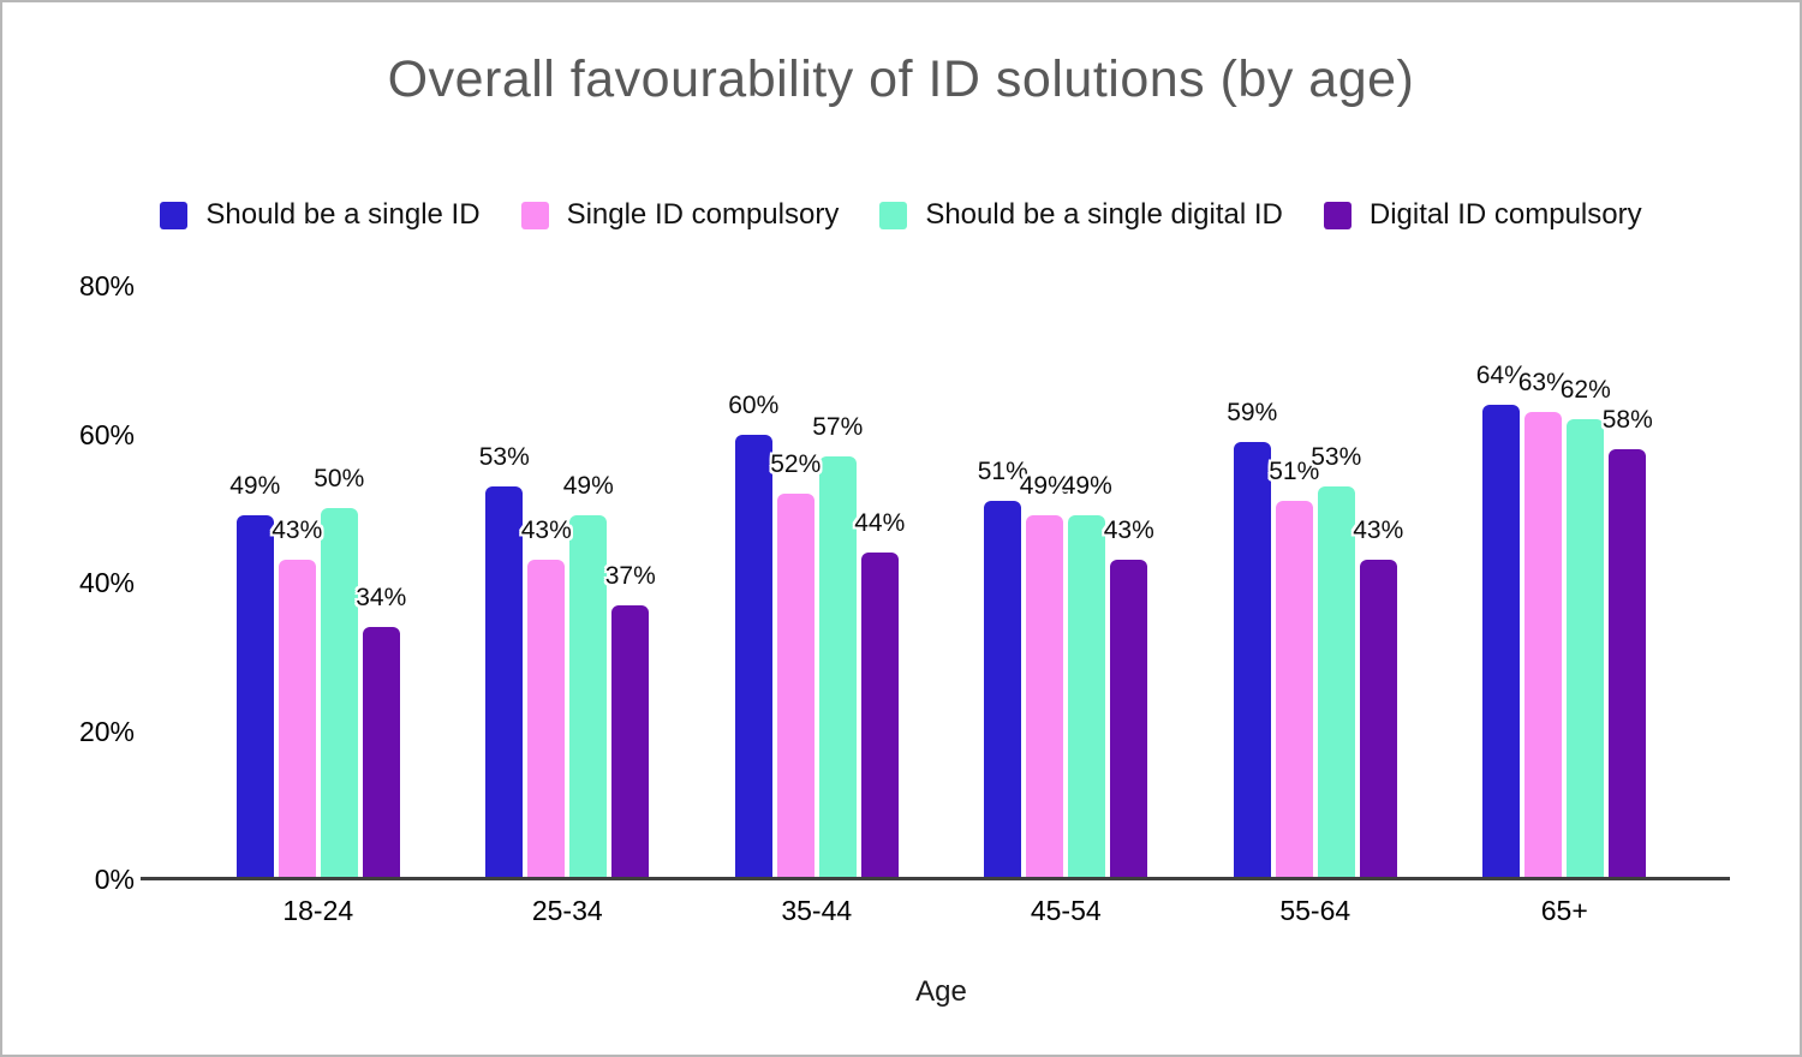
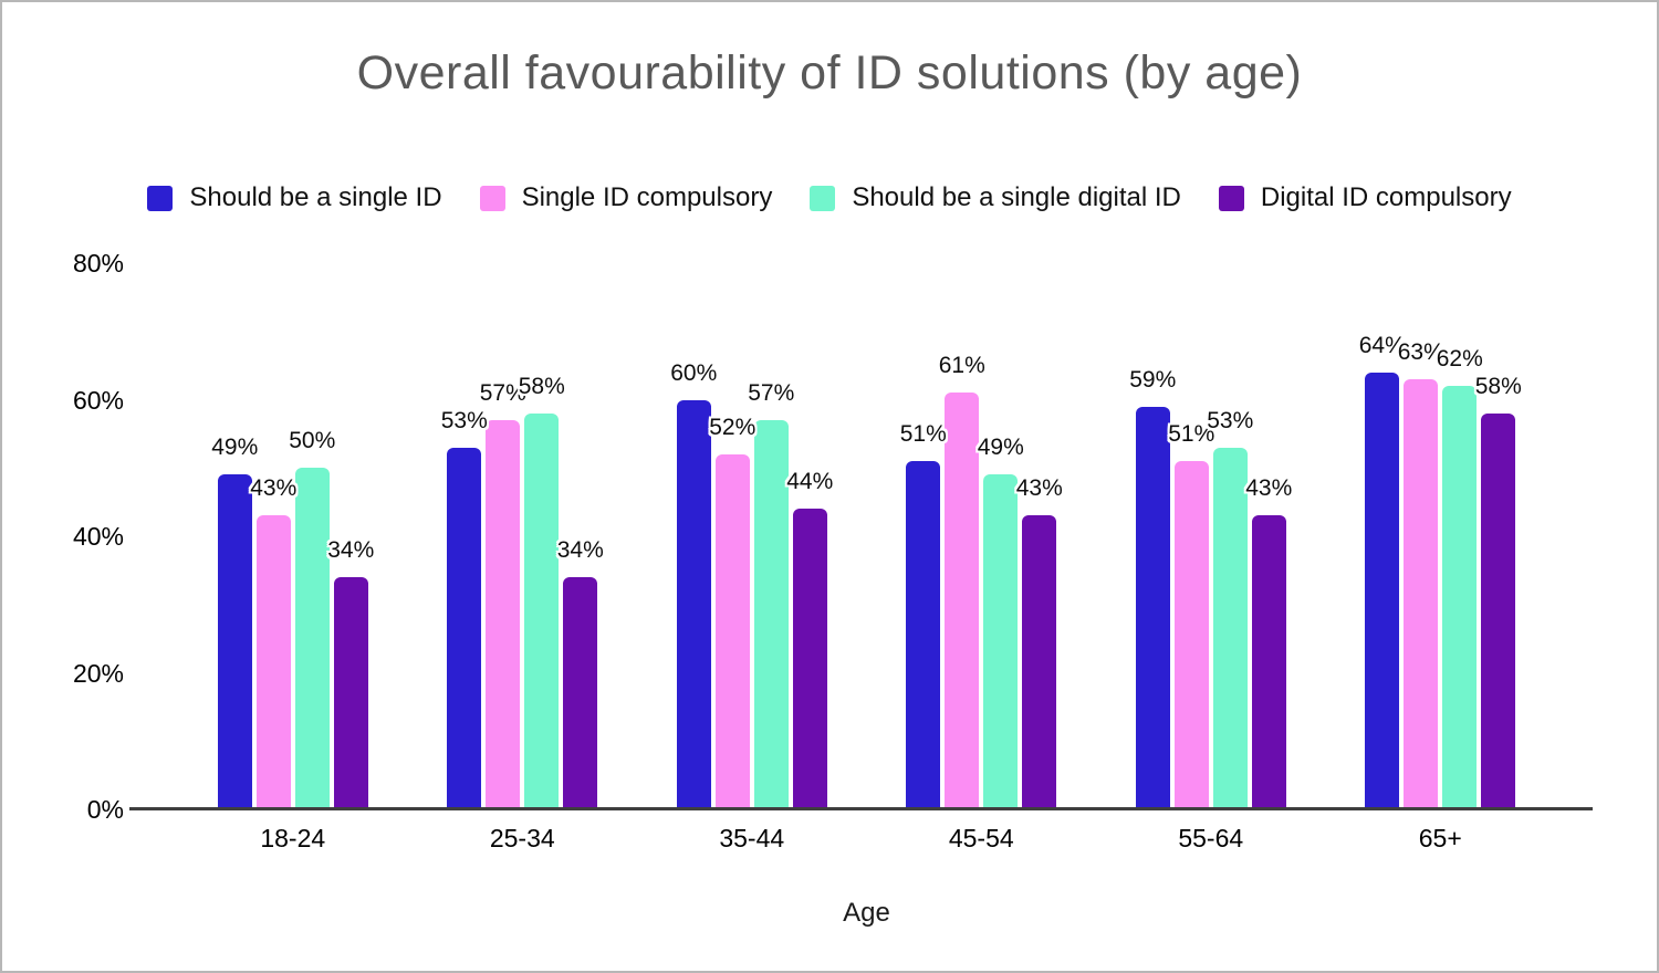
Single ID compulsory/25-34: 43% -> 57%
Should be a single digital ID/25-34: 49% -> 58%
Digital ID compulsory/25-34: 37% -> 34%
Single ID compulsory/45-54: 49% -> 61%
